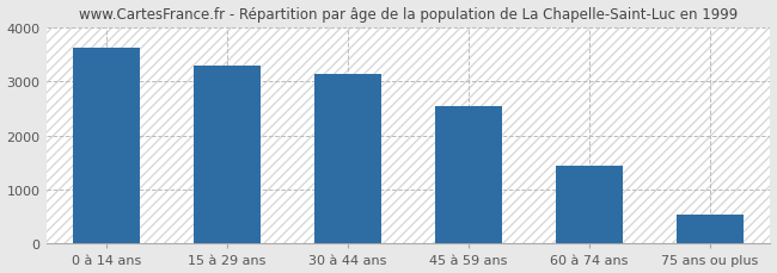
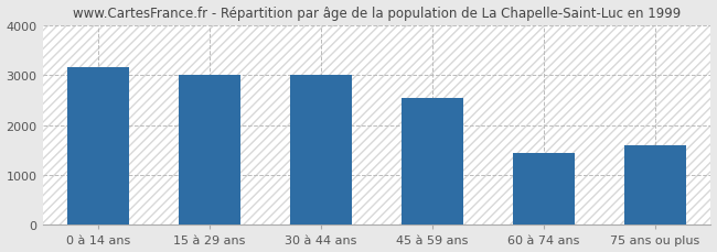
0 à 14 ans: 3620 -> 3150
15 à 29 ans: 3290 -> 3000
30 à 44 ans: 3130 -> 3000
75 ans ou plus: 530 -> 1600
